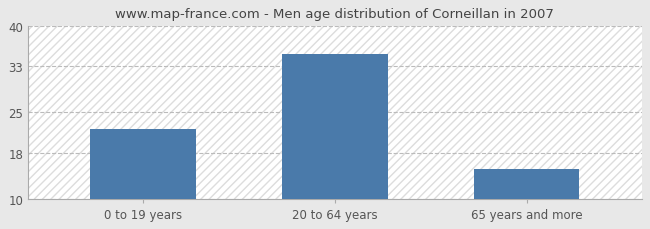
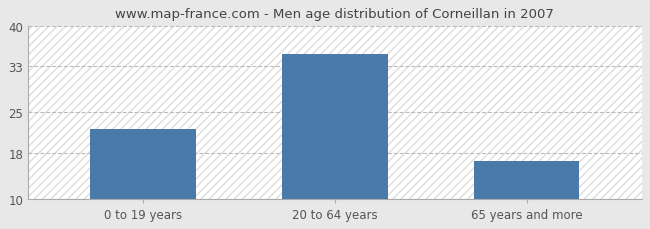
65 years and more: 15.2 -> 16.5
